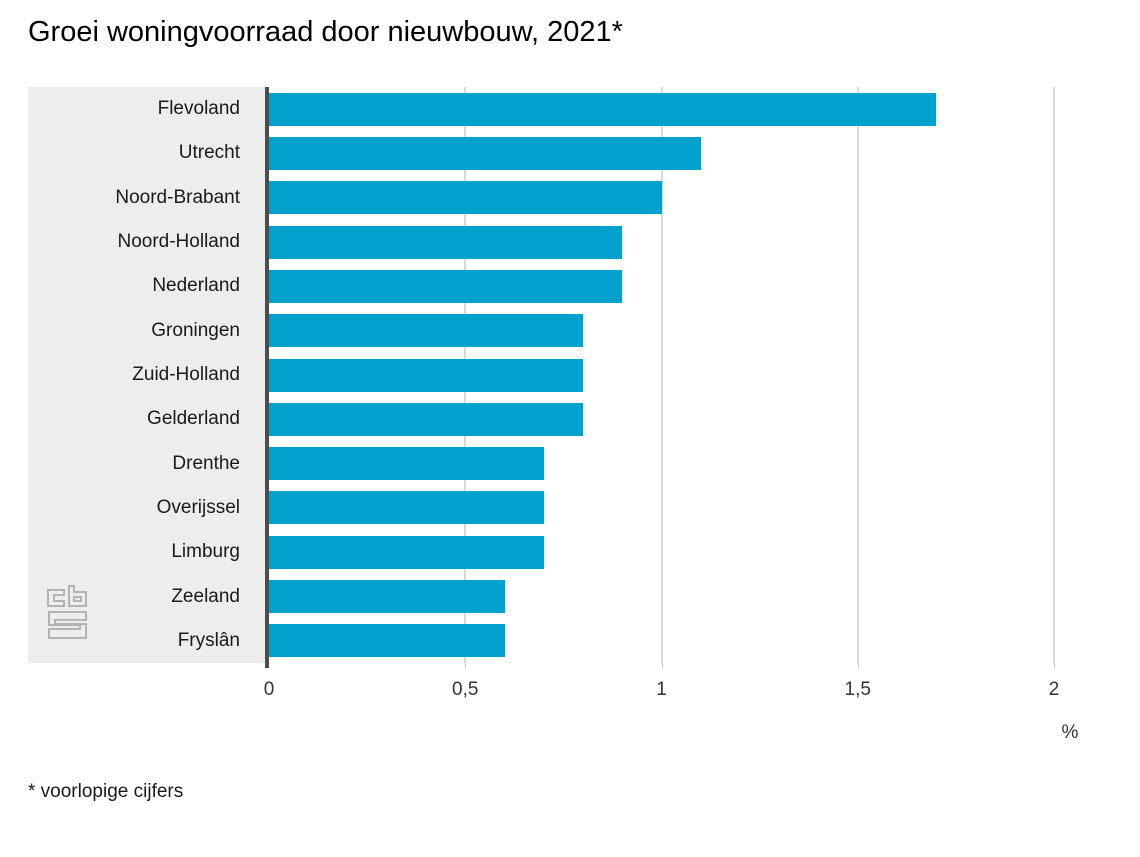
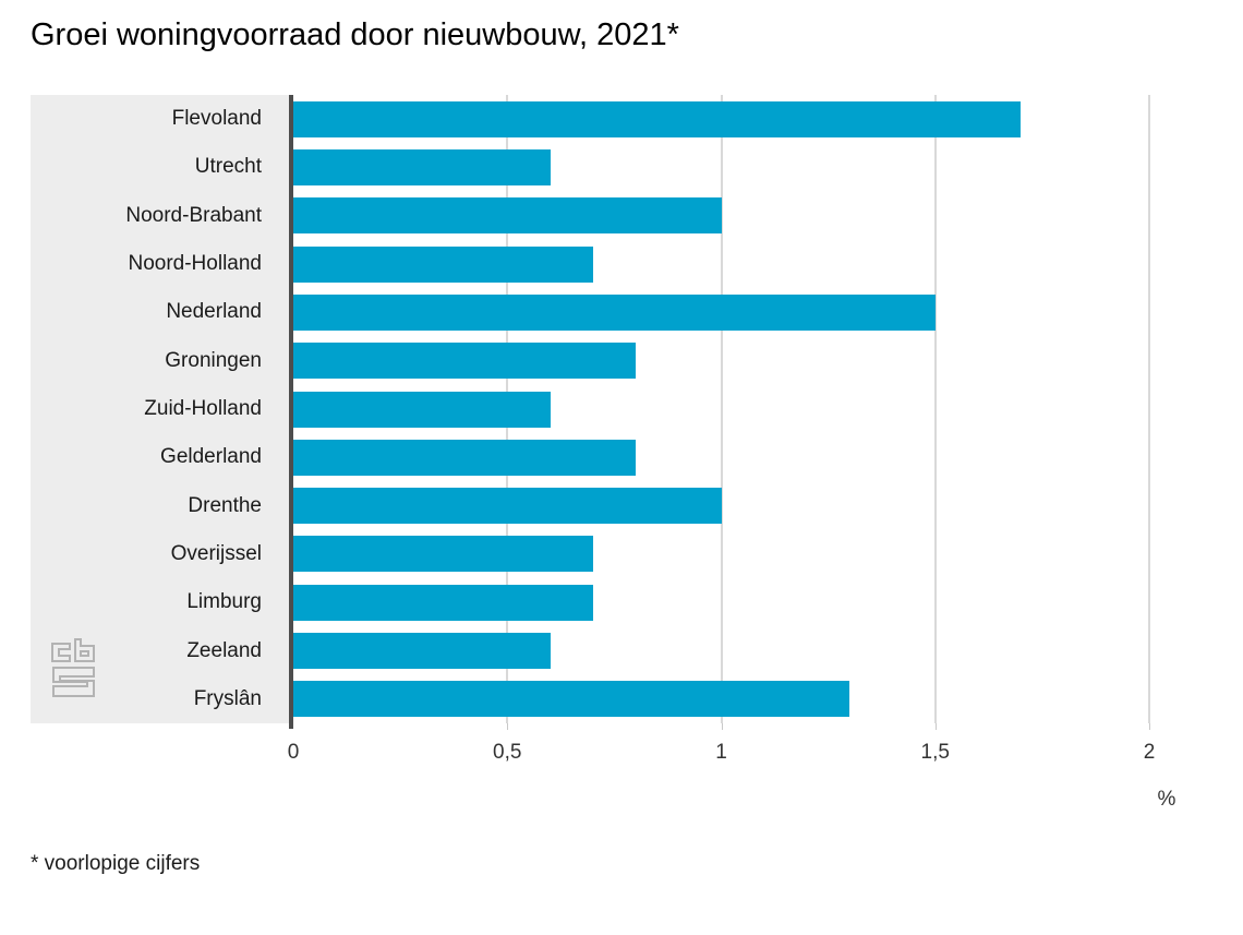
Utrecht: 1.1 -> 0.6
Noord-Holland: 0.9 -> 0.7
Nederland: 0.9 -> 1.5
Zuid-Holland: 0.8 -> 0.6
Drenthe: 0.7 -> 1.0
Fryslân: 0.6 -> 1.3
